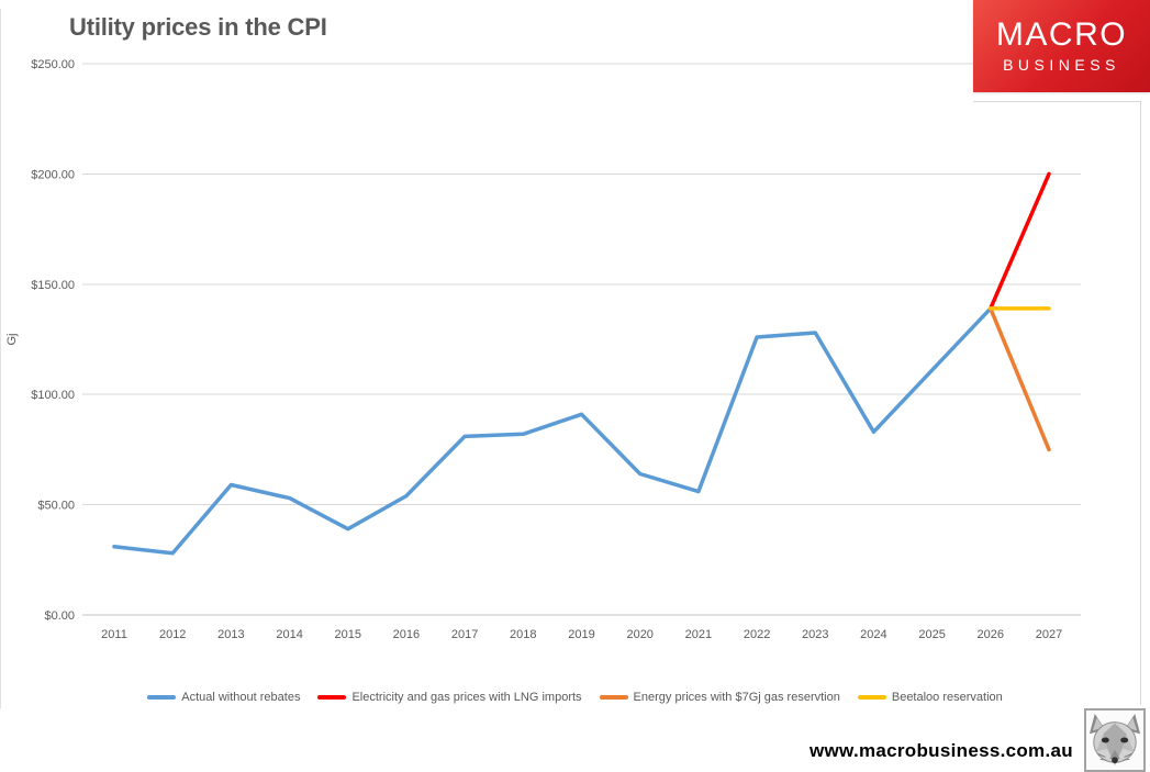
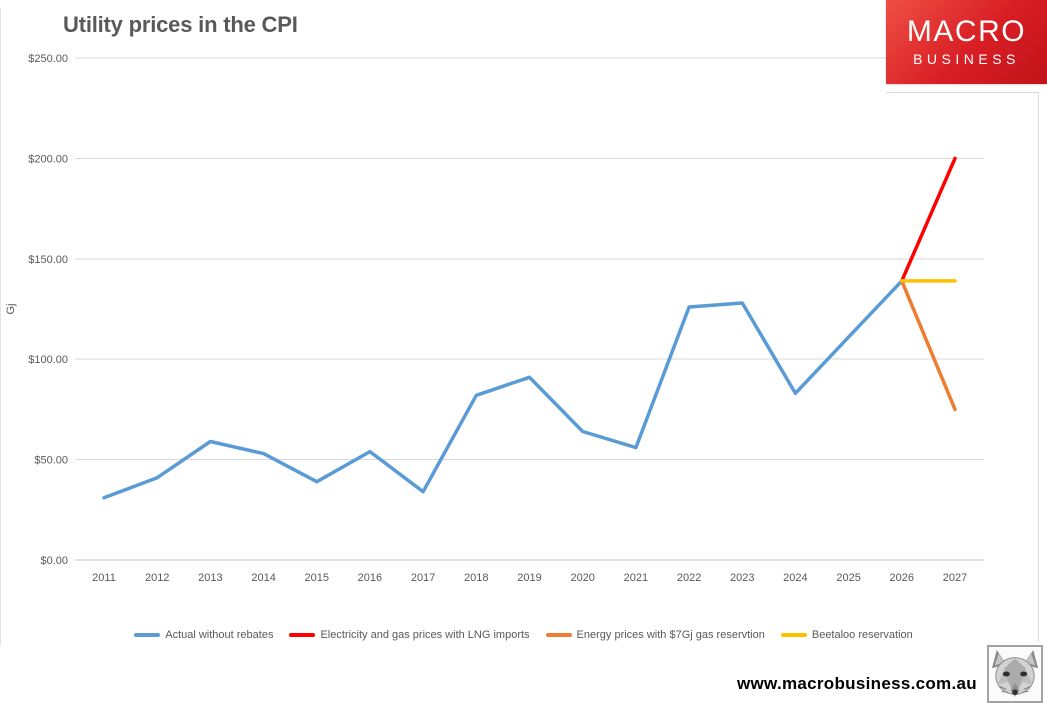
Actual without rebates/2012: $28 -> $41
Actual without rebates/2017: $81 -> $34
